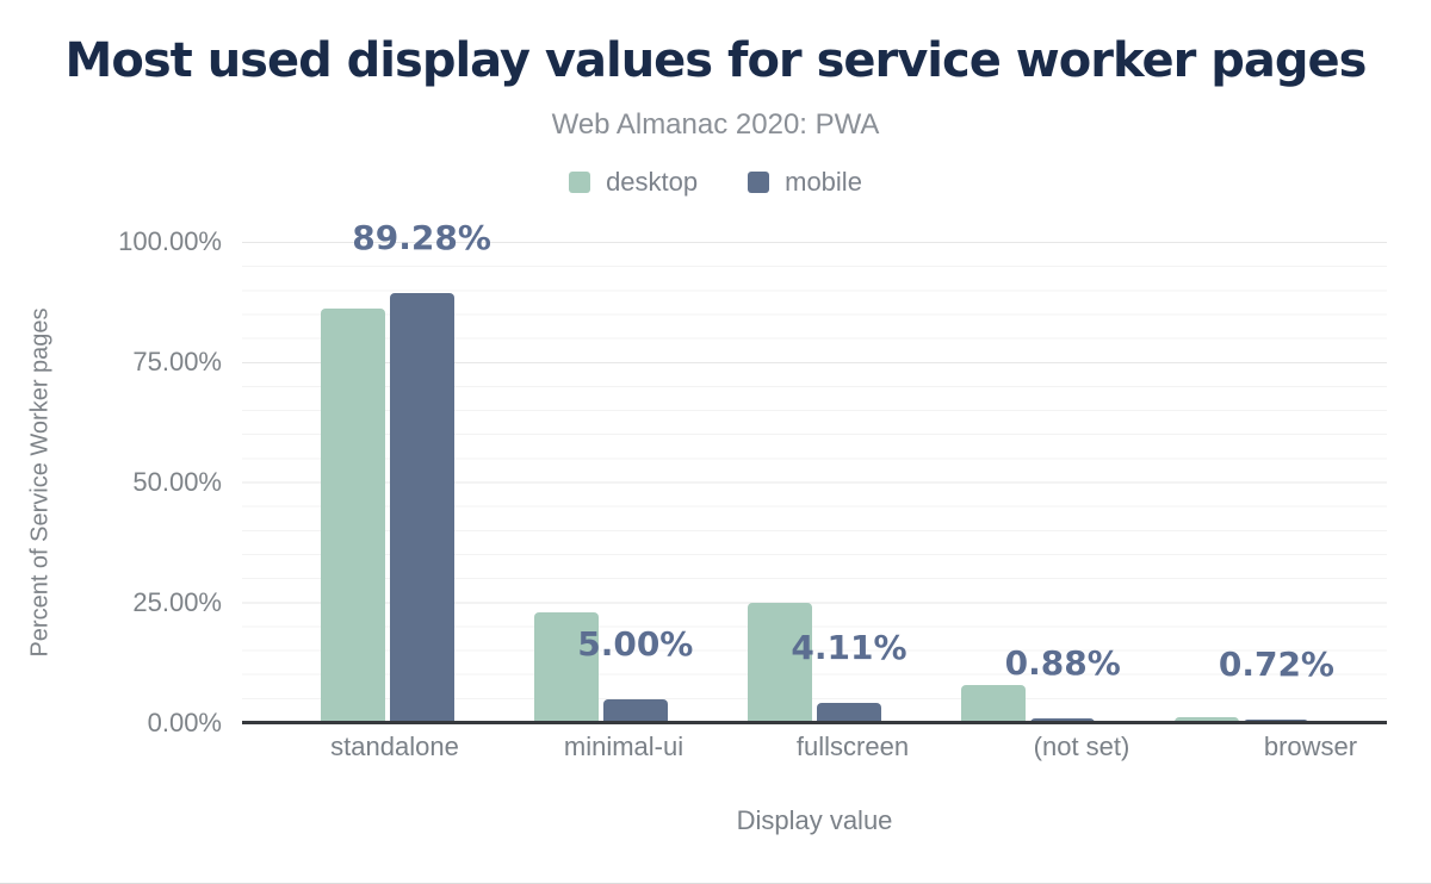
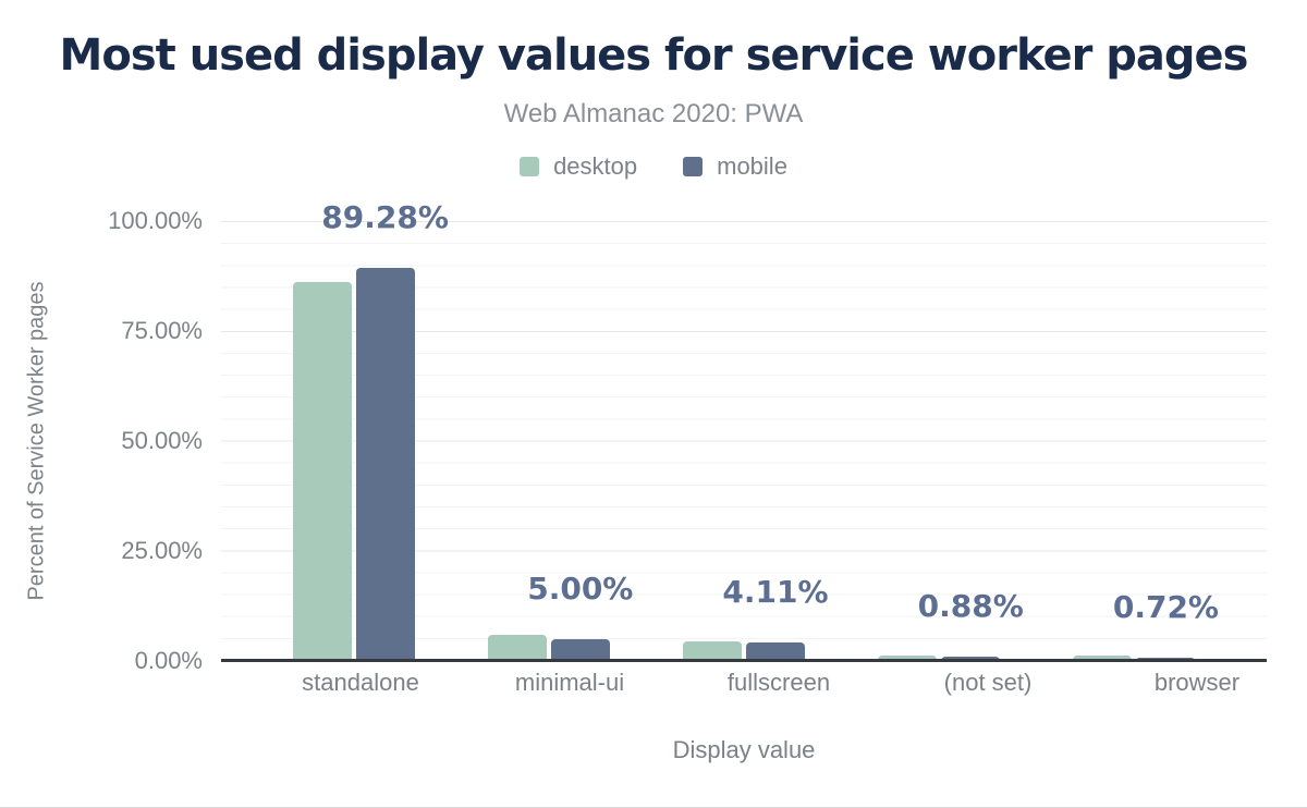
desktop/minimal-ui: 23% -> 6%
desktop/fullscreen: 25% -> 4%
desktop/(not set): 8% -> 1%
